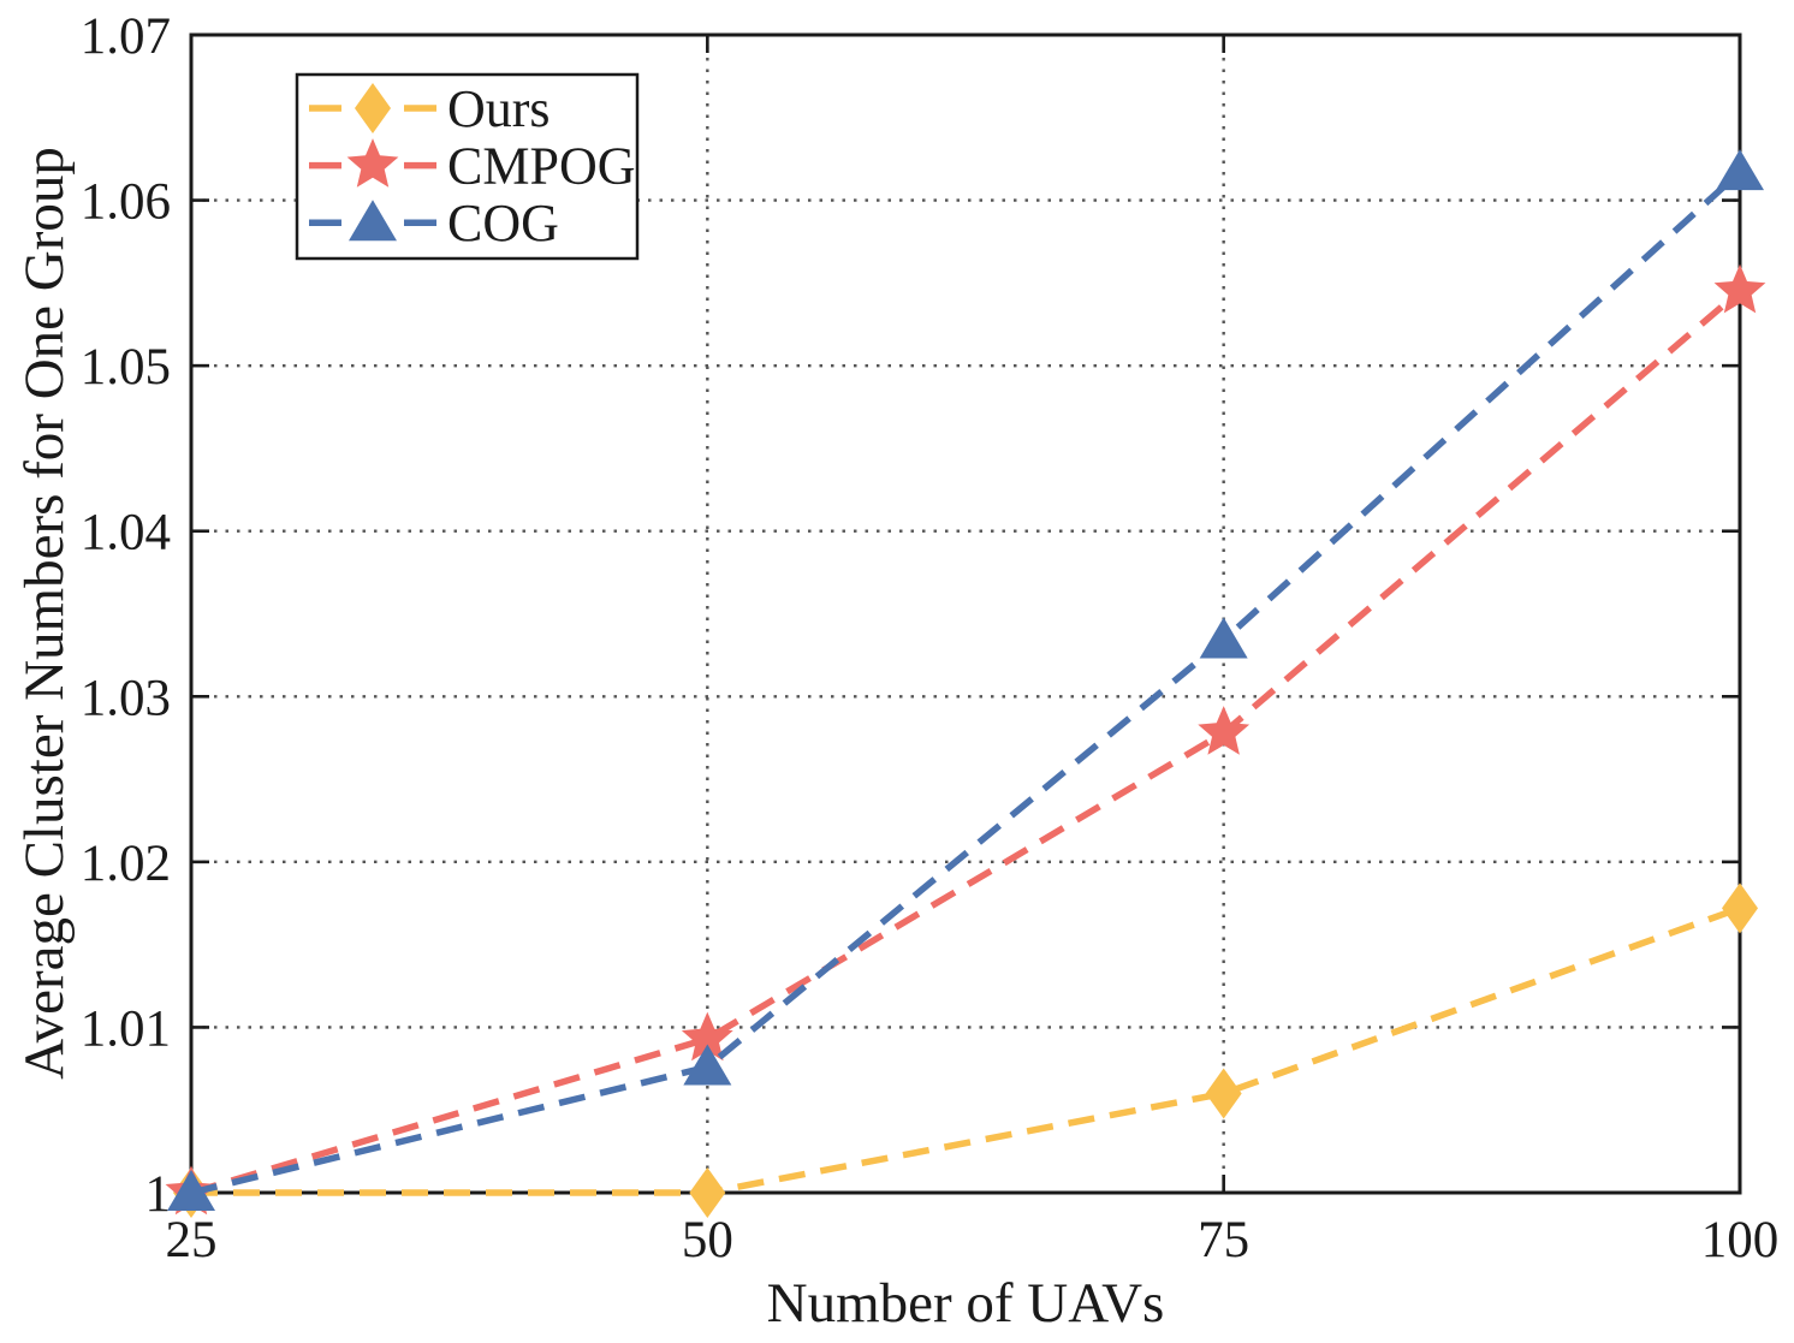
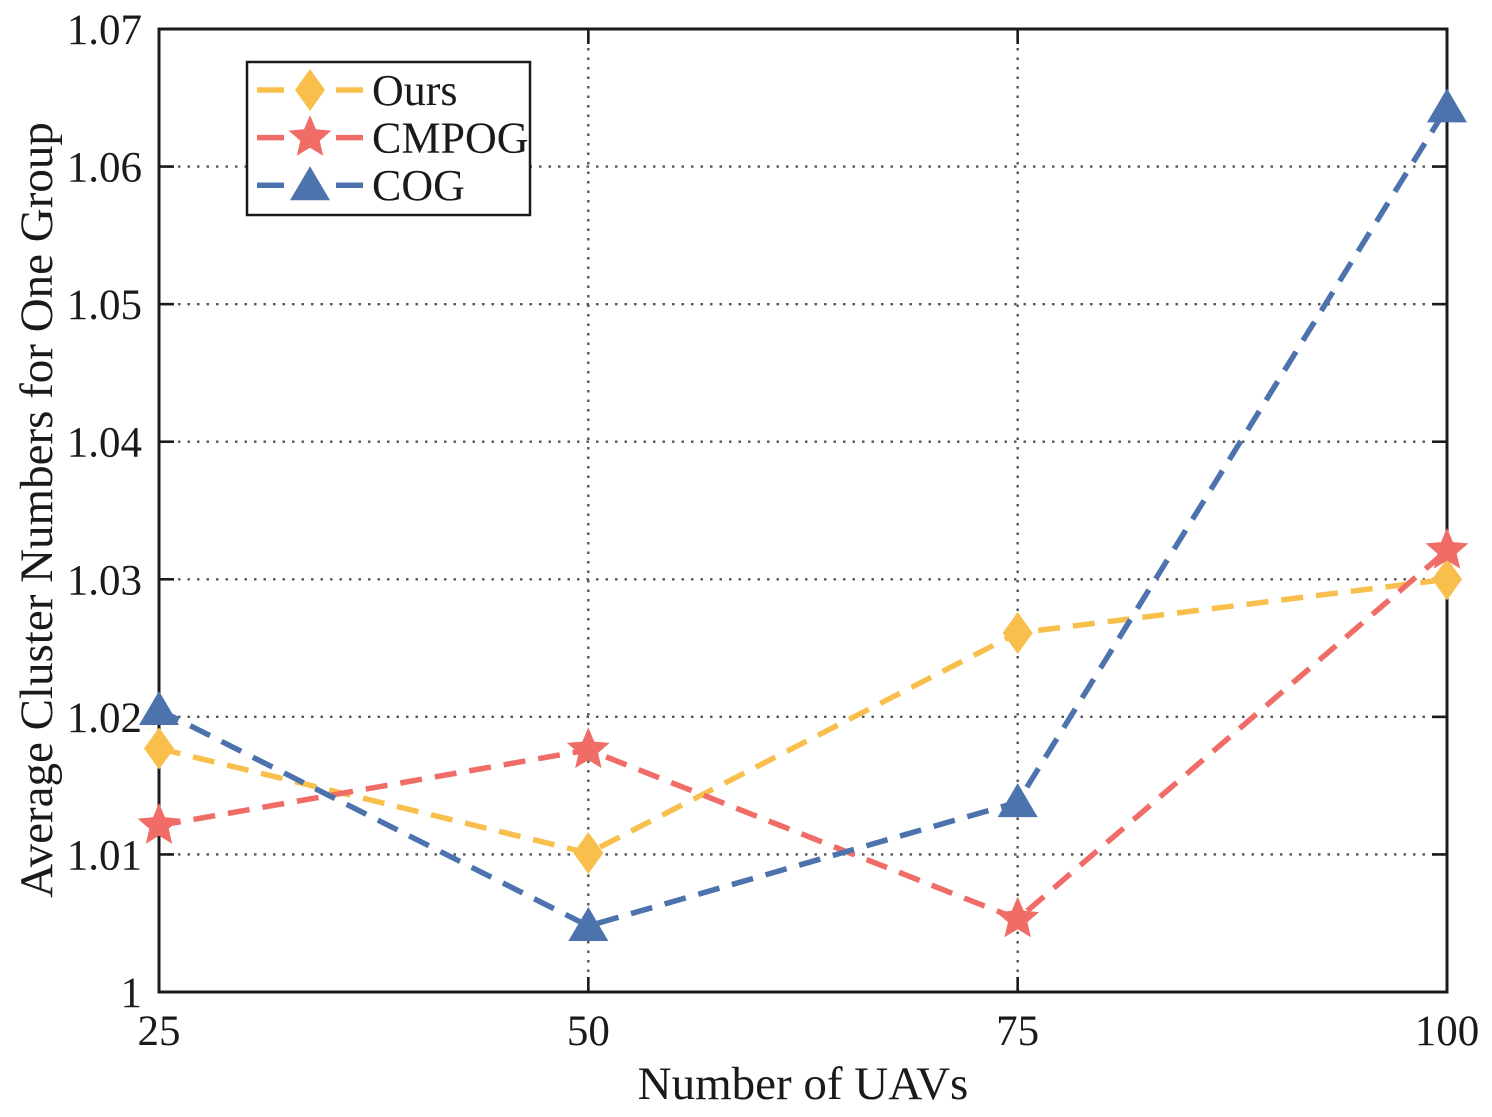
Ours/25: 1.0000 -> 1.0177
CMPOG/25: 1.0000 -> 1.0121
COG/25: 1.0000 -> 1.0205
Ours/50: 1.0000 -> 1.0101
CMPOG/50: 1.0093 -> 1.0176
COG/50: 1.0076 -> 1.0048
Ours/75: 1.0060 -> 1.0261
CMPOG/75: 1.0278 -> 1.0053
COG/75: 1.0334 -> 1.0138
Ours/100: 1.0172 -> 1.0300
CMPOG/100: 1.0545 -> 1.0321
COG/100: 1.0617 -> 1.0643
